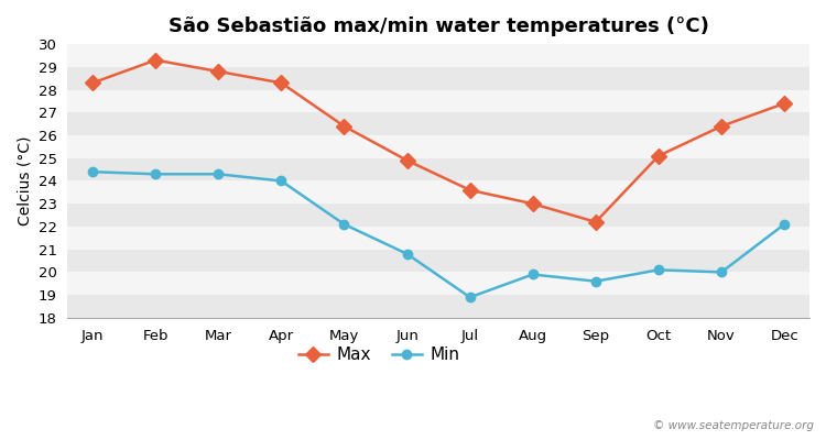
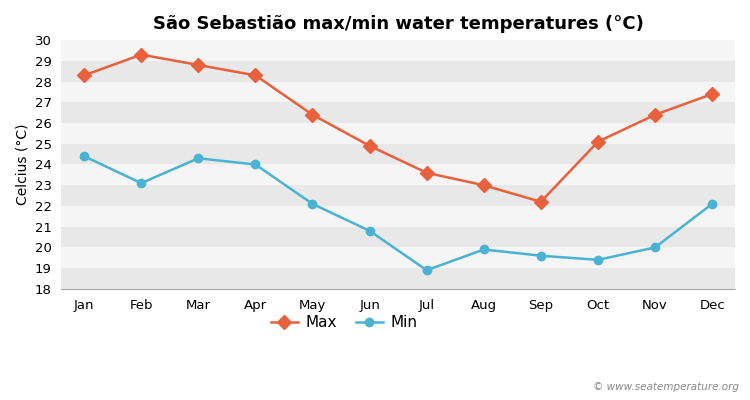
Min/Feb: 24.3 -> 23.1
Min/Oct: 20.1 -> 19.4
